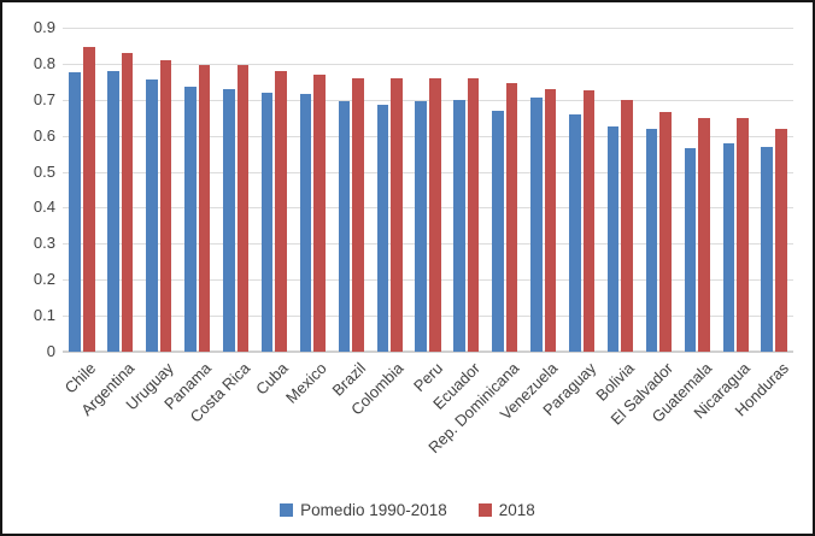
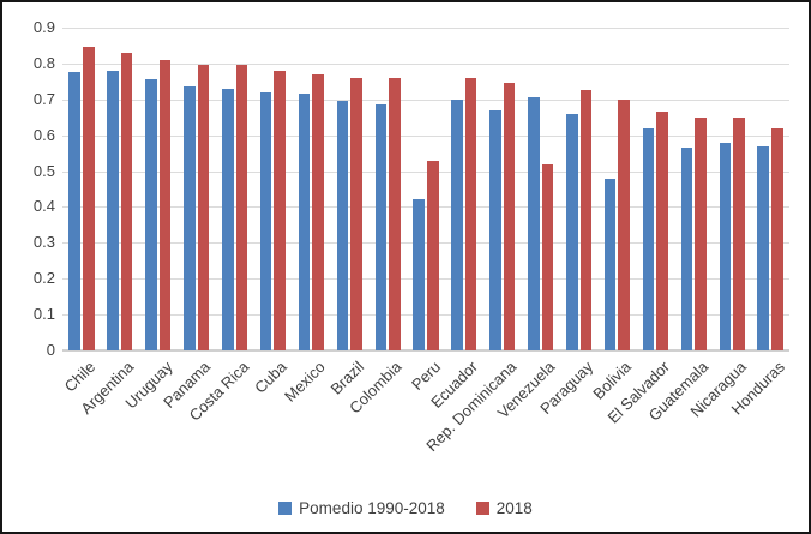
Pomedio 1990-2018/Peru: 0.69 -> 0.42
2018/Peru: 0.76 -> 0.53
2018/Venezuela: 0.73 -> 0.52
Pomedio 1990-2018/Bolivia: 0.62 -> 0.48
